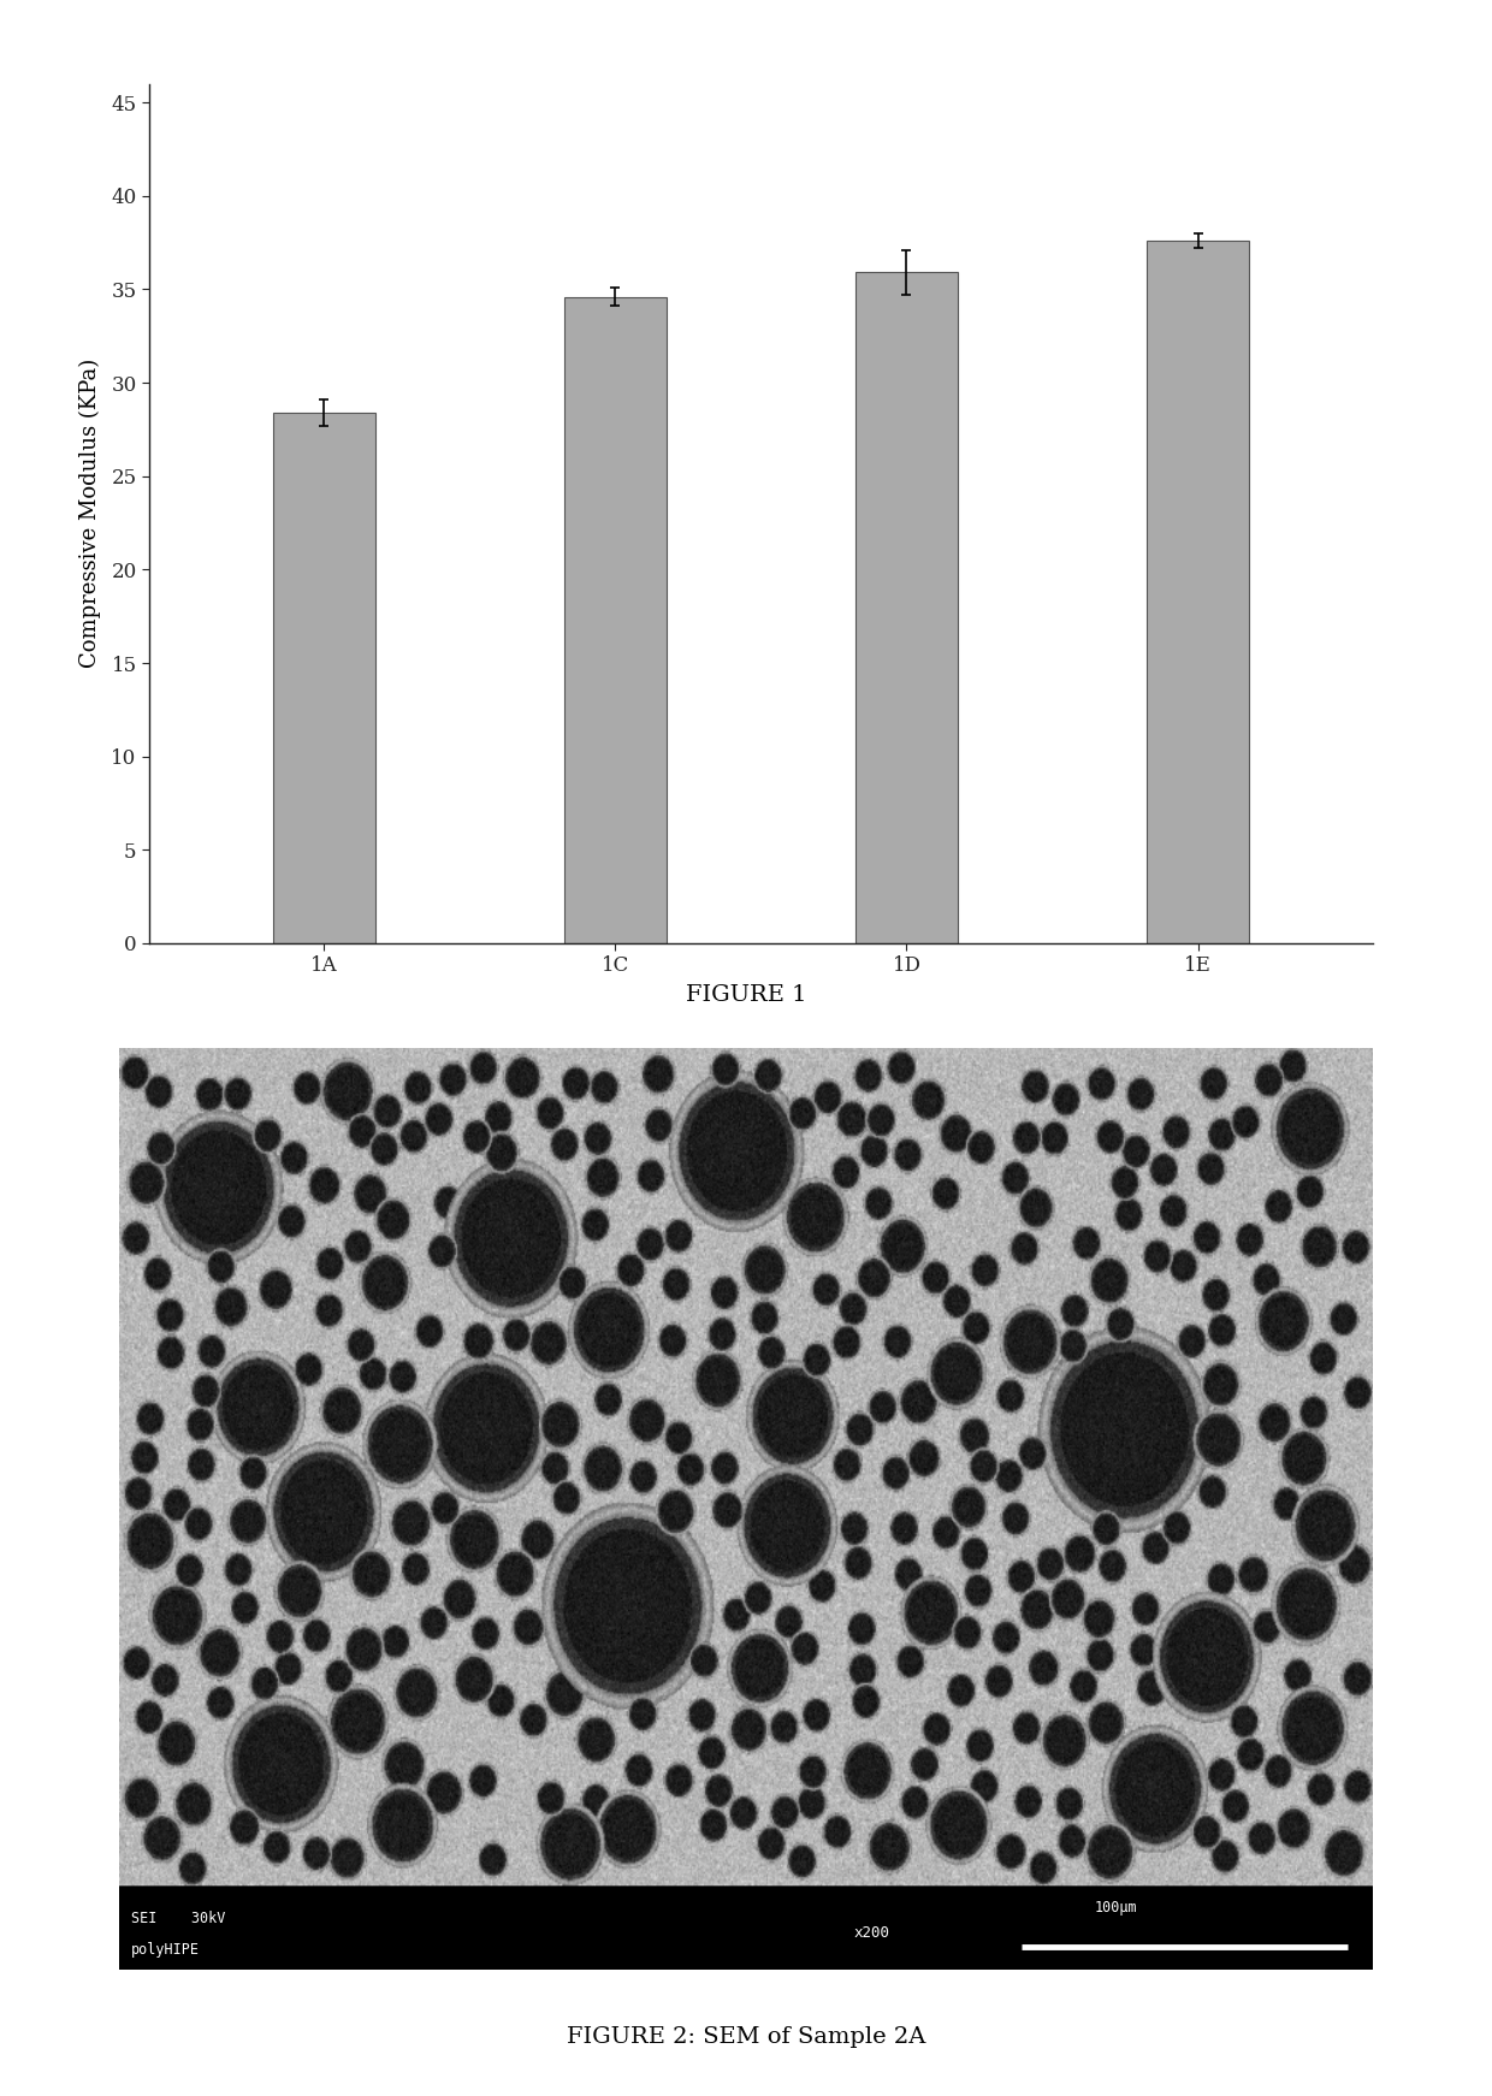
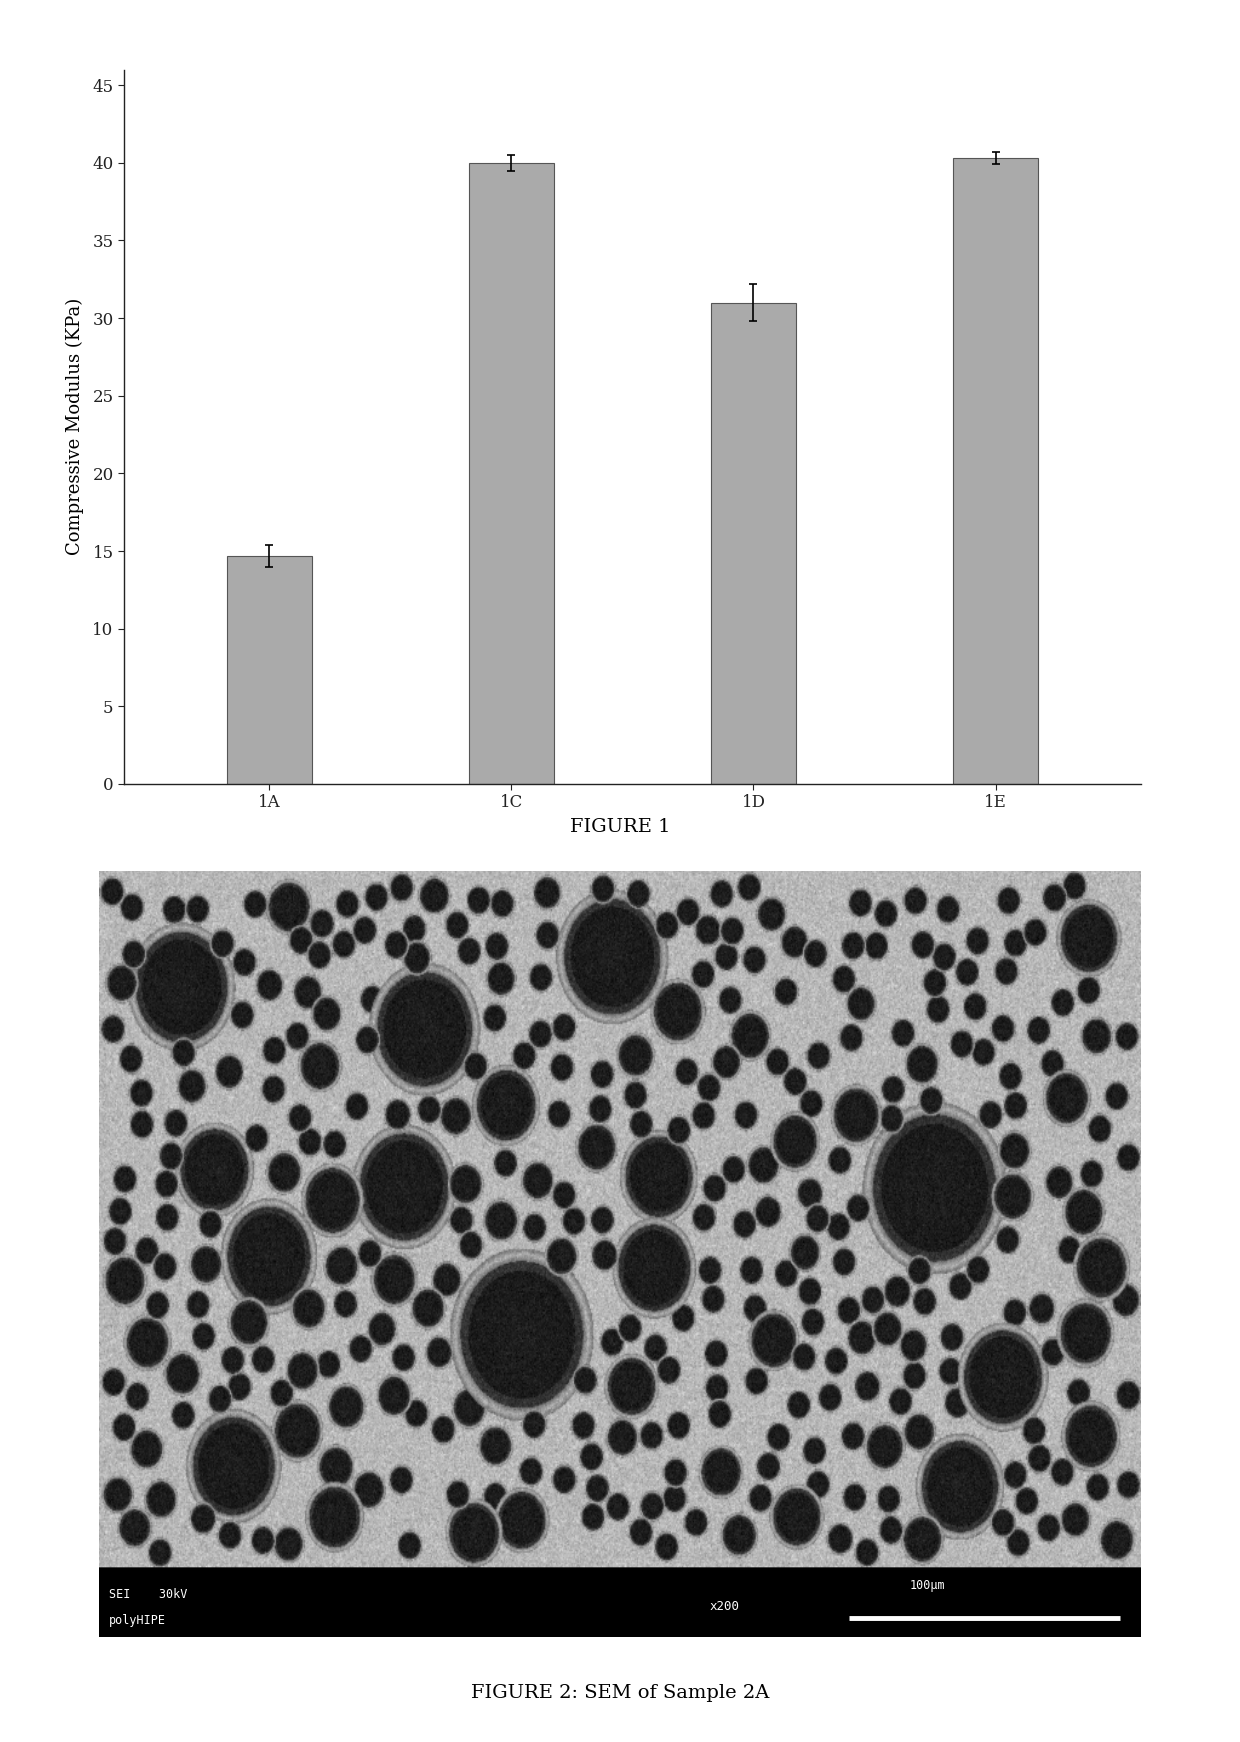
1A: 28.4 -> 14.7
1C: 34.6 -> 40.0
1D: 35.9 -> 31.0
1E: 37.6 -> 40.3
